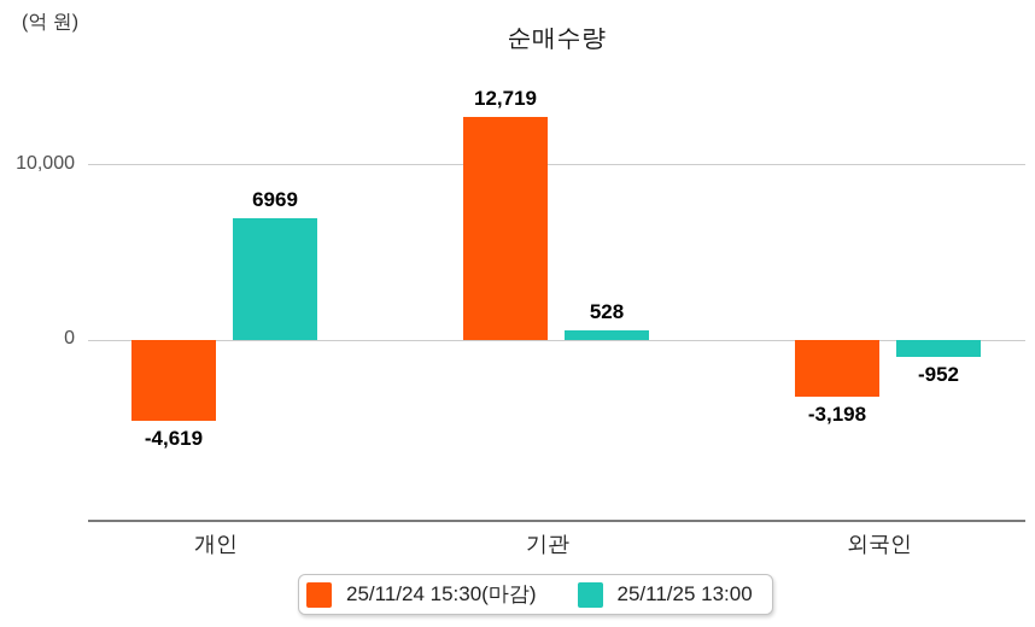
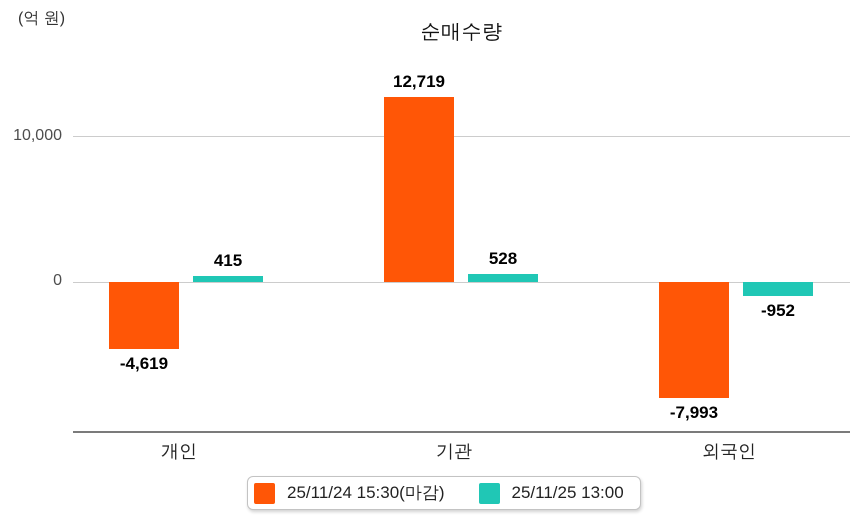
25/11/25 13:00/개인: 6969 -> 415
25/11/24 15:30(마감)/외국인: -3,198 -> -7,993
